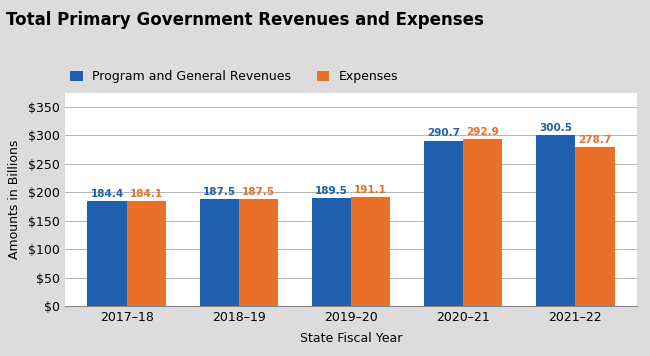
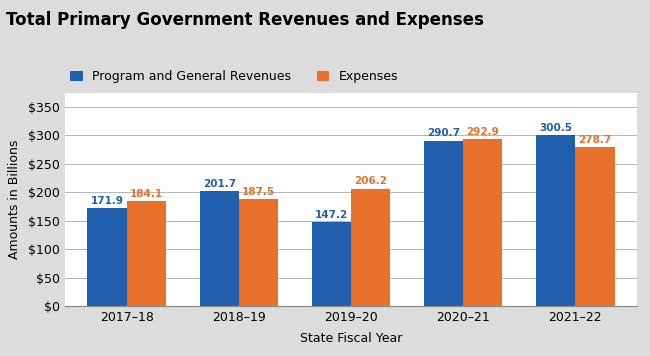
Program and General Revenues/2017–18: 184.4 -> 171.9
Program and General Revenues/2018–19: 187.5 -> 201.7
Program and General Revenues/2019–20: 189.5 -> 147.2
Expenses/2019–20: 191.1 -> 206.2
